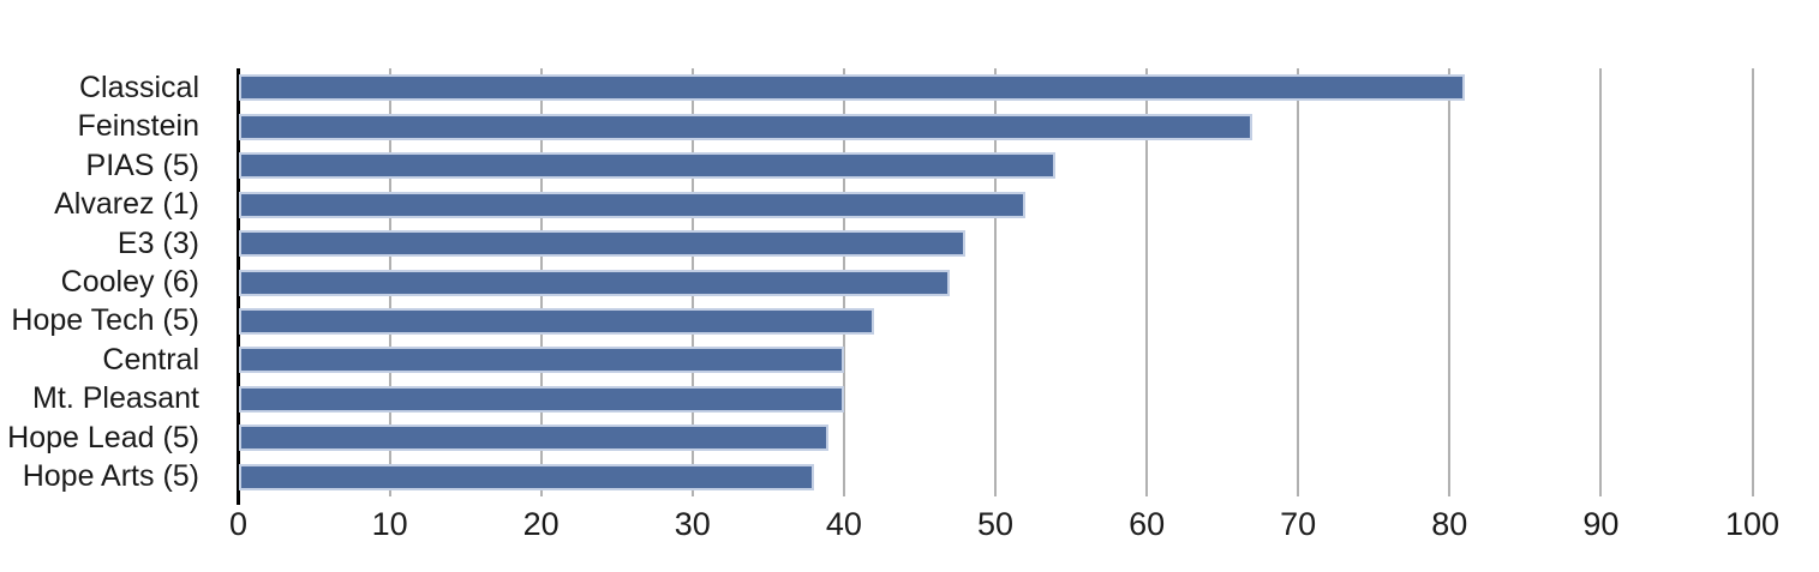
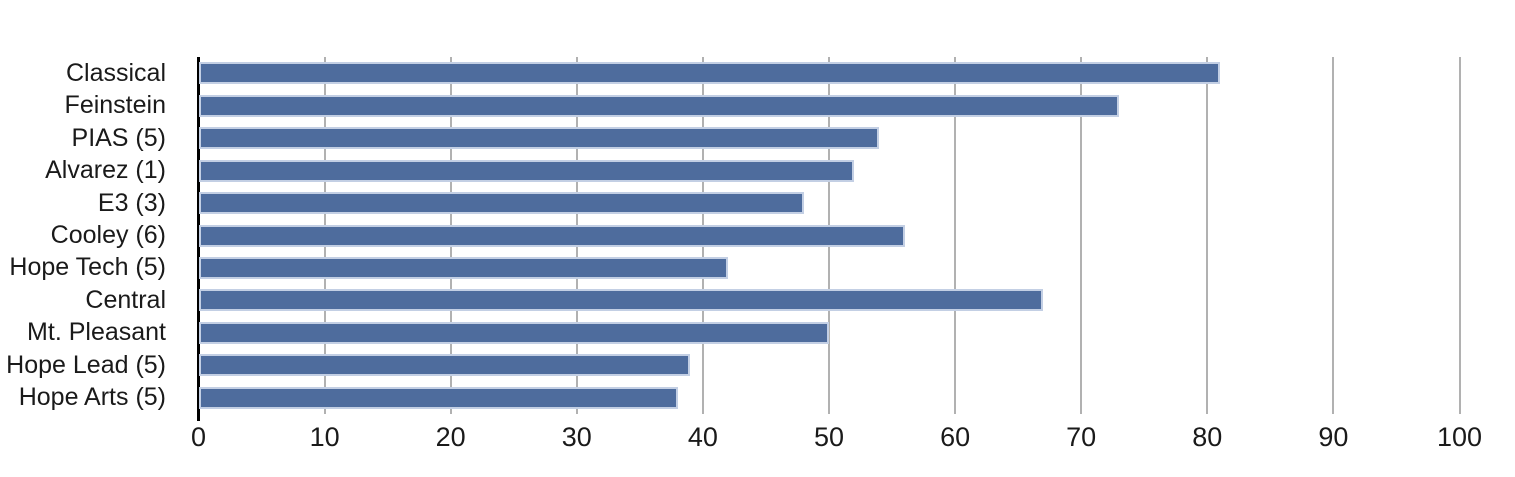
Feinstein: 67 -> 73
Cooley (6): 47 -> 56
Central: 40 -> 67
Mt. Pleasant: 40 -> 50
